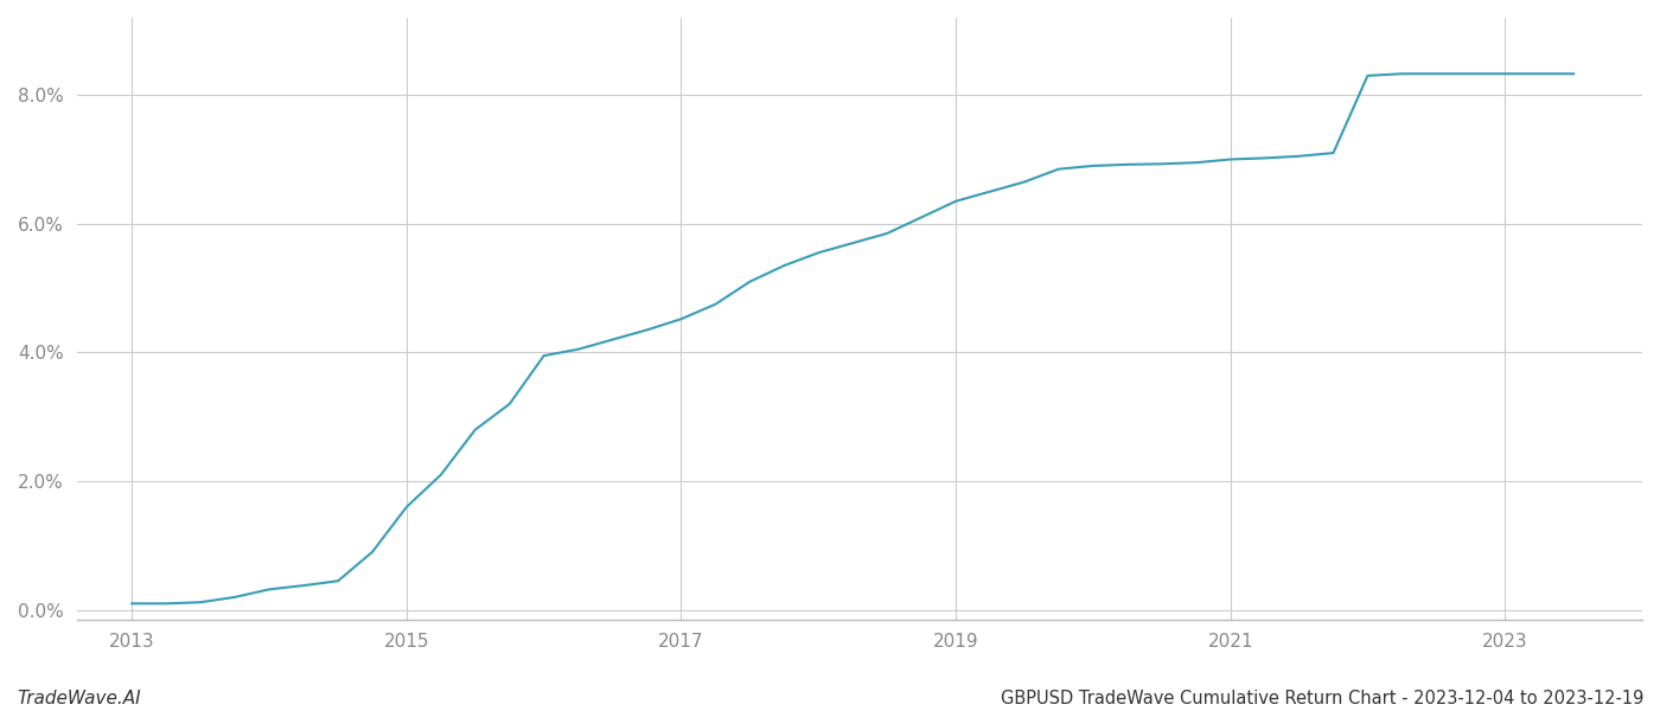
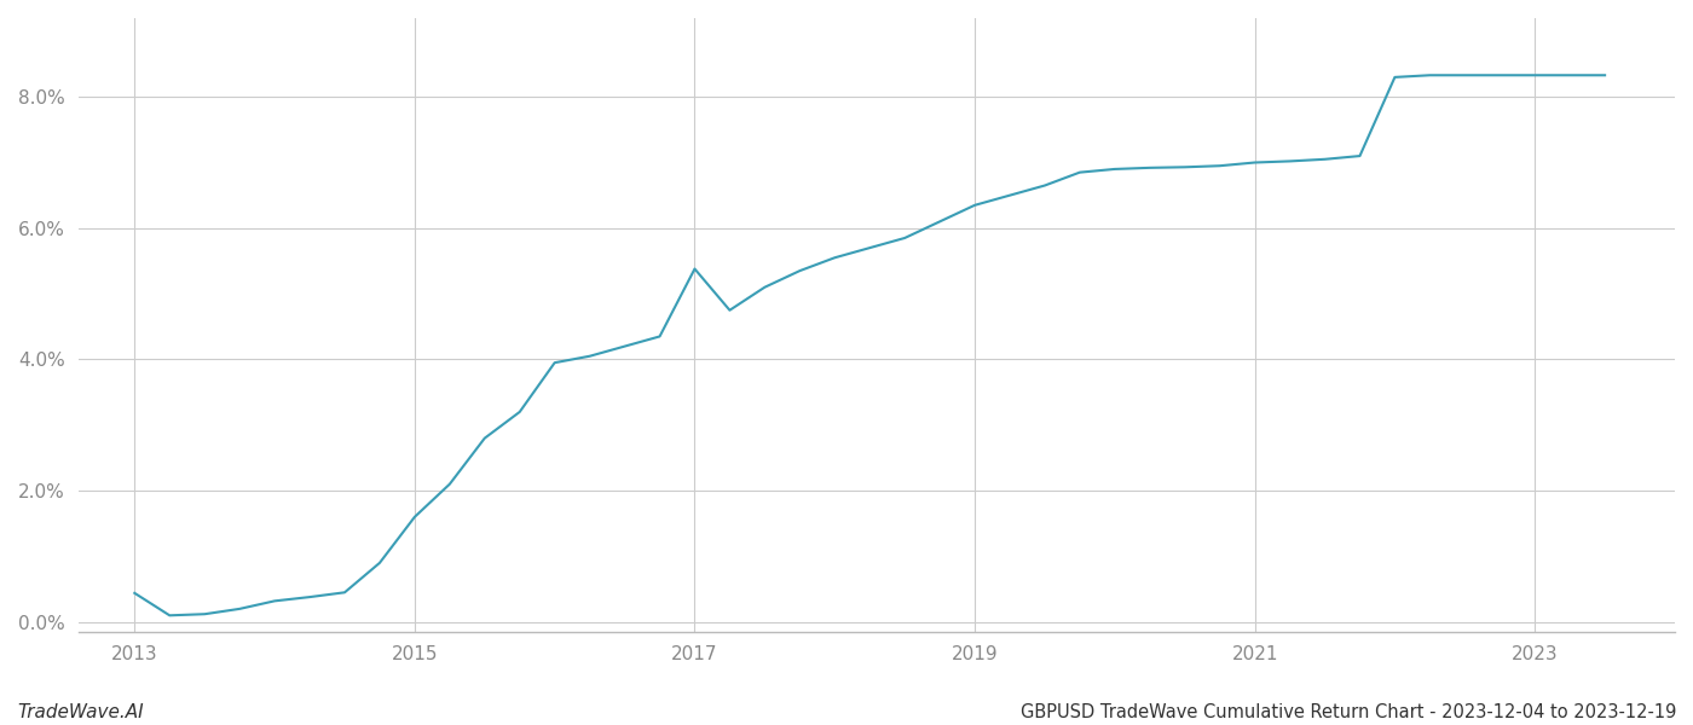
2013: 0.10% -> 0.44%
2017: 4.52% -> 5.38%
